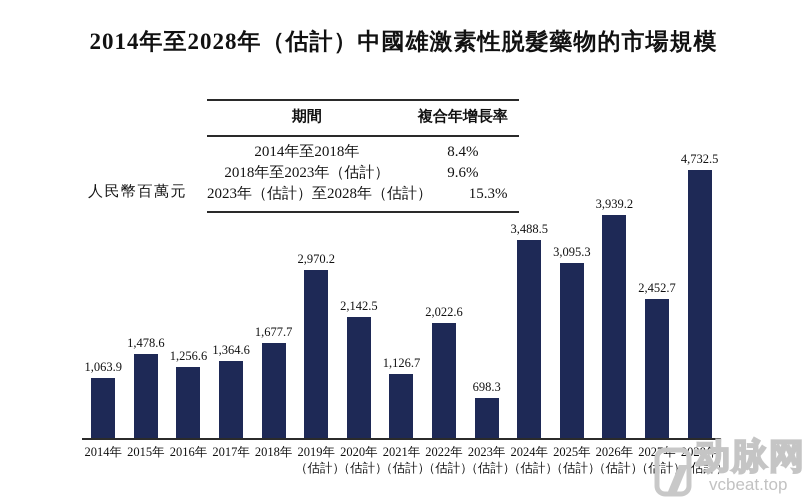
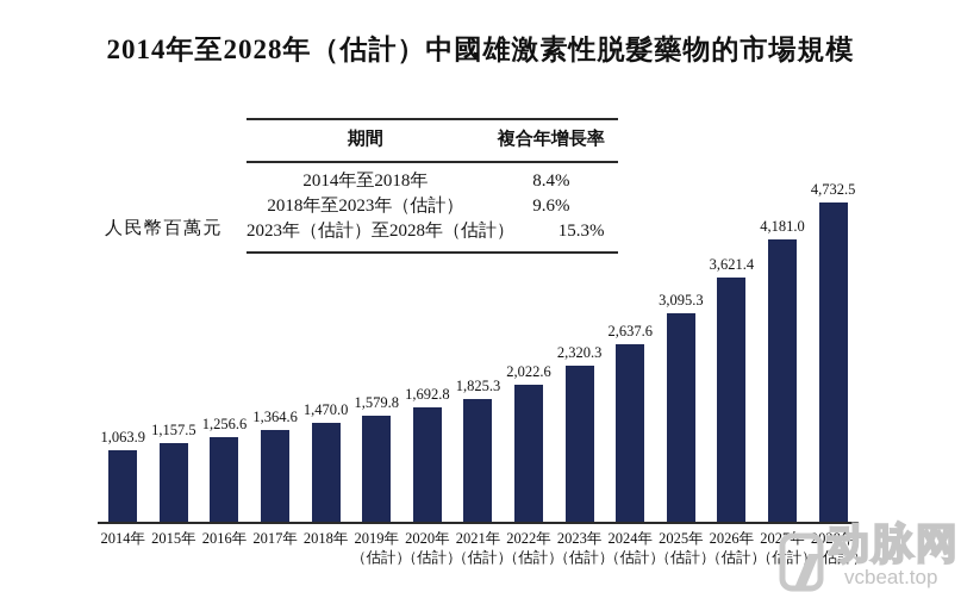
2015年: 1,478.6 -> 1,157.5
2018年: 1,677.7 -> 1,470.0
2019年: 2,970.2 -> 1,579.8
2020年: 2,142.5 -> 1,692.8
2021年: 1,126.7 -> 1,825.3
2023年: 698.3 -> 2,320.3
2024年: 3,488.5 -> 2,637.6
2026年: 3,939.2 -> 3,621.4
2027年: 2,452.7 -> 4,181.0
